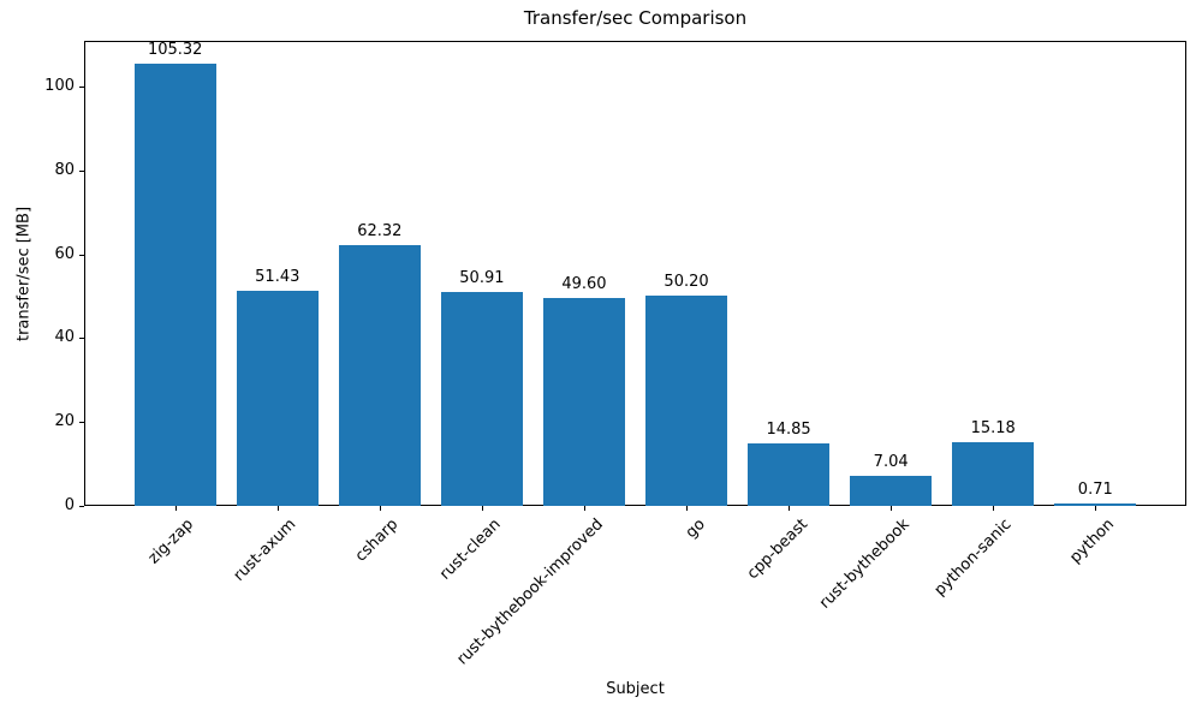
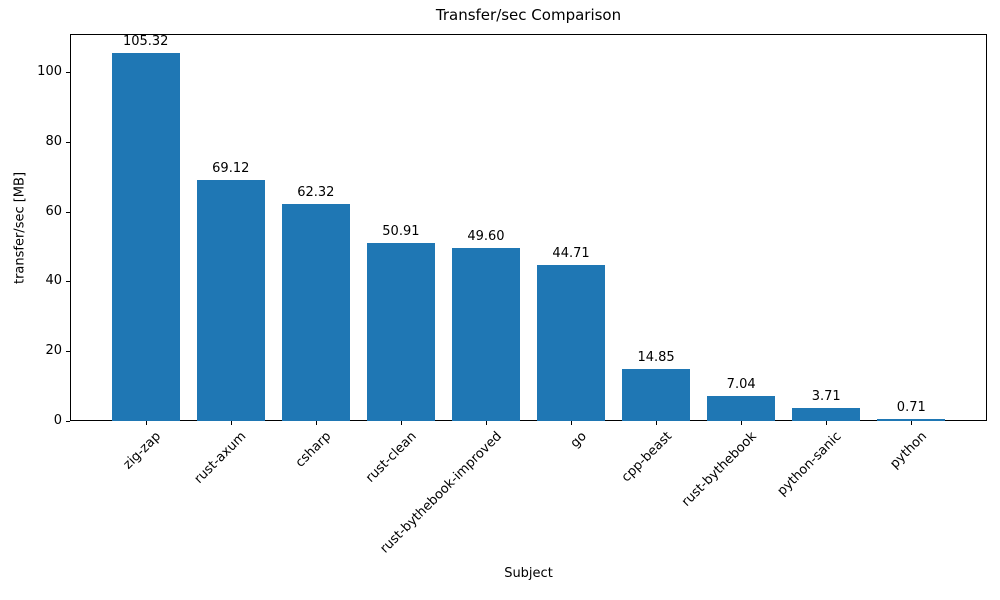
rust-axum: 51.43 -> 69.12
go: 50.20 -> 44.71
python-sanic: 15.18 -> 3.71
